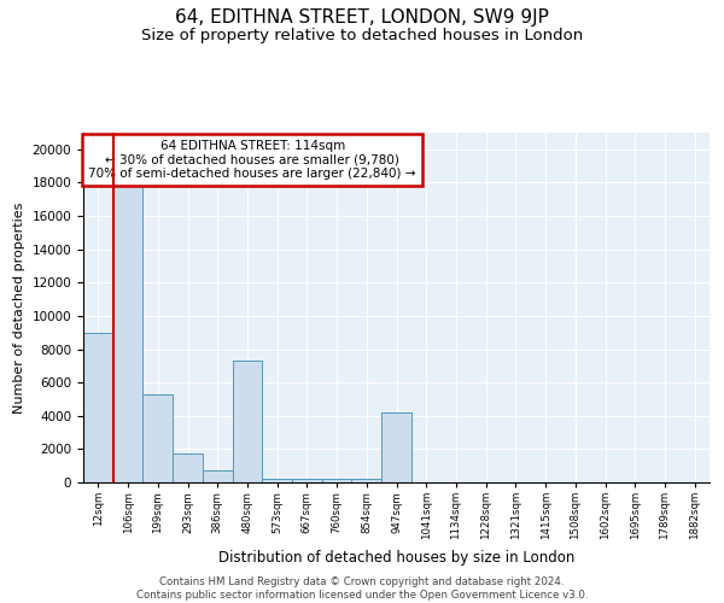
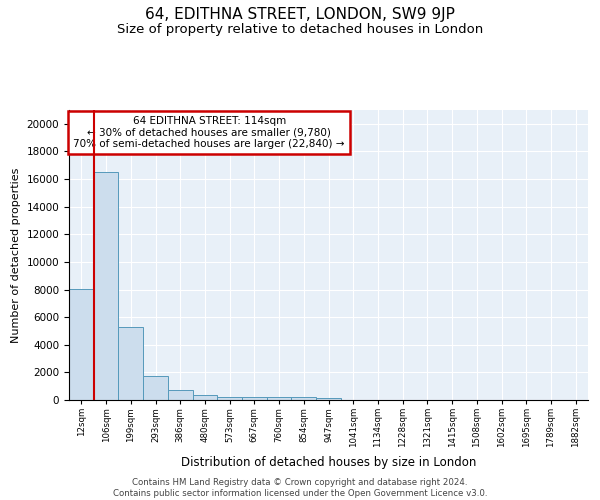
12sqm: 9000 -> 8000
106sqm: 17900 -> 16500
480sqm: 7300 -> 300
947sqm: 4200 -> 200
